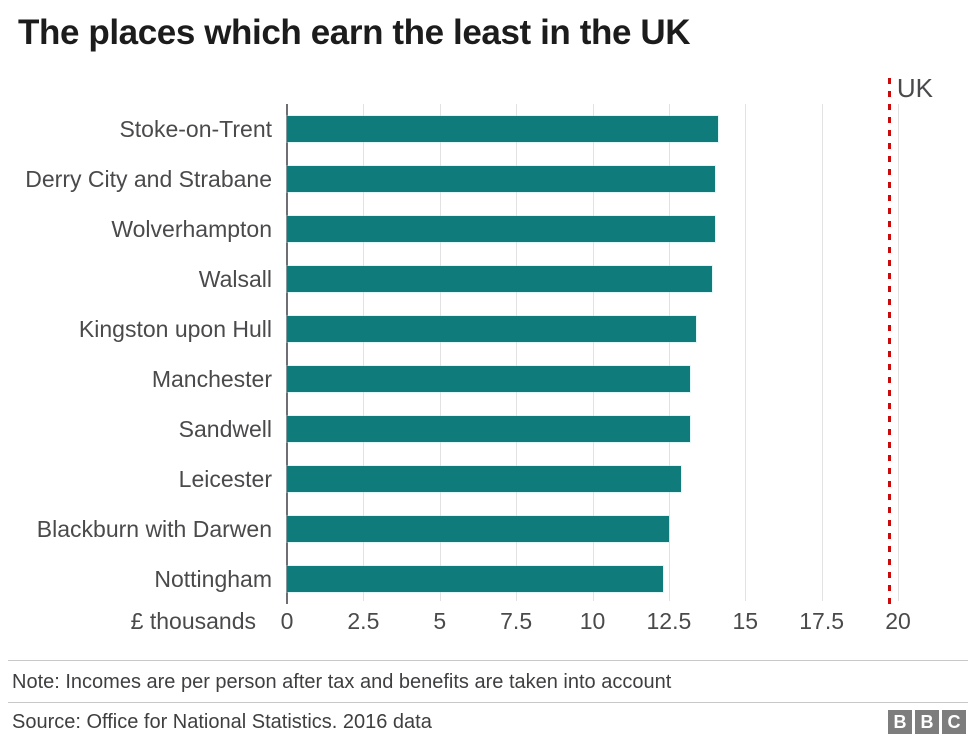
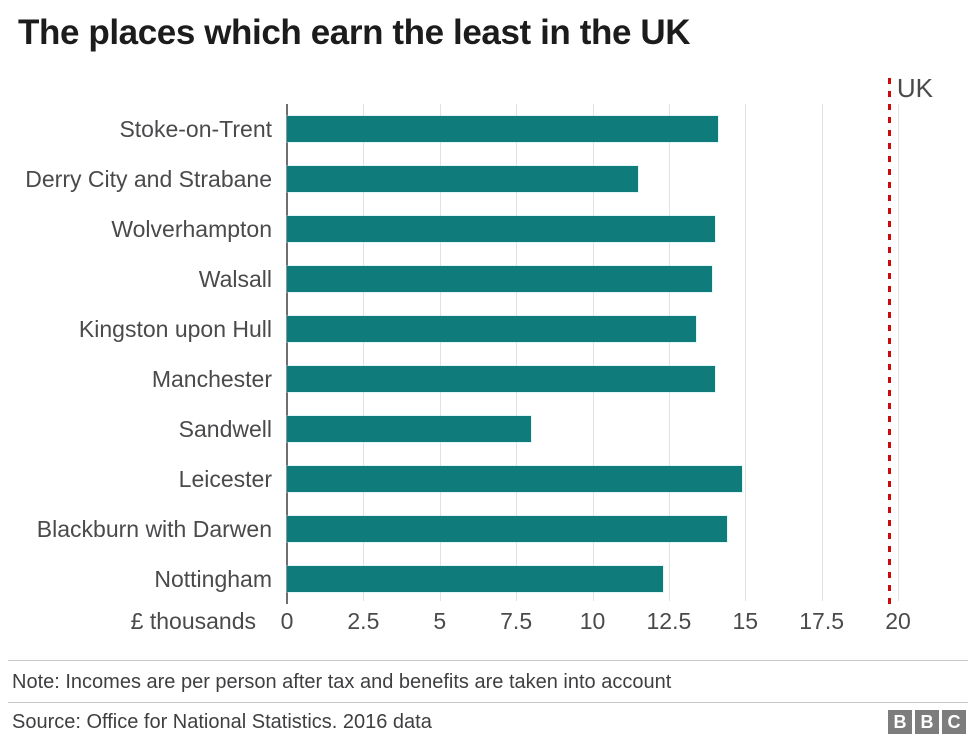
Derry City and Strabane: 14.0 -> 11.5
Manchester: 13.2 -> 14.0
Sandwell: 13.2 -> 8.0
Leicester: 12.9 -> 14.9
Blackburn with Darwen: 12.5 -> 14.4
